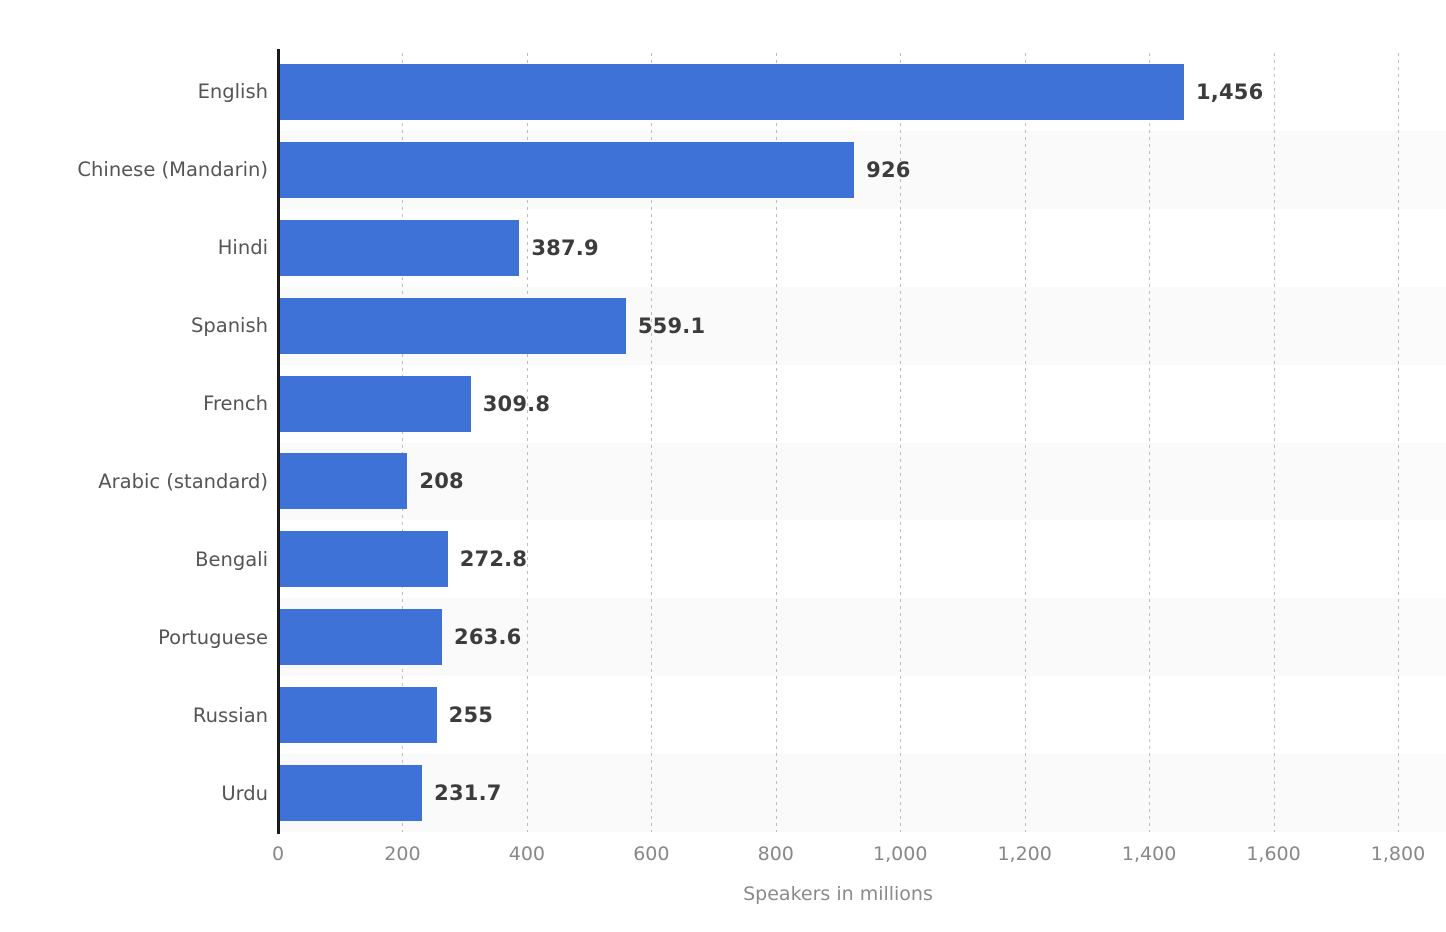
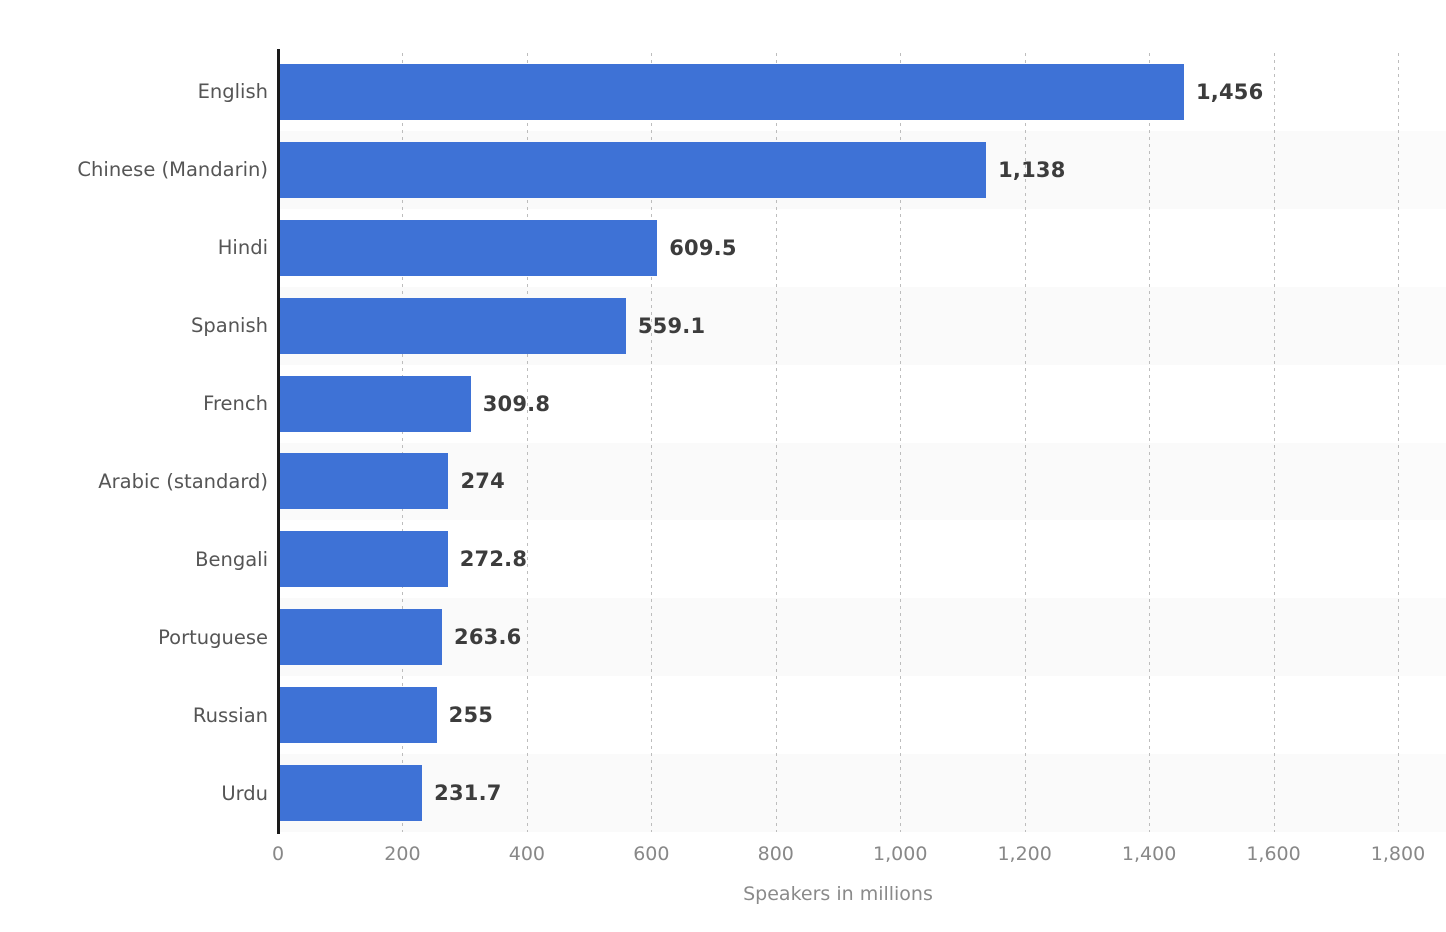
Chinese (Mandarin): 926 -> 1,138
Hindi: 387.9 -> 609.5
Arabic (standard): 208 -> 274
